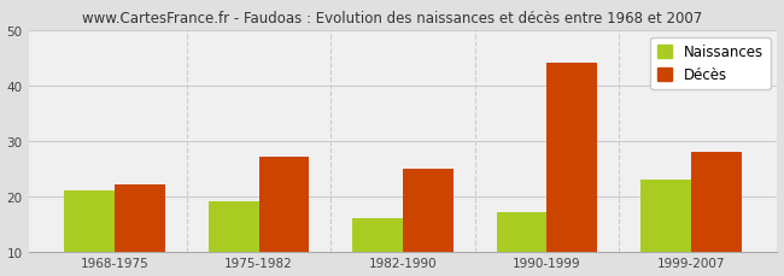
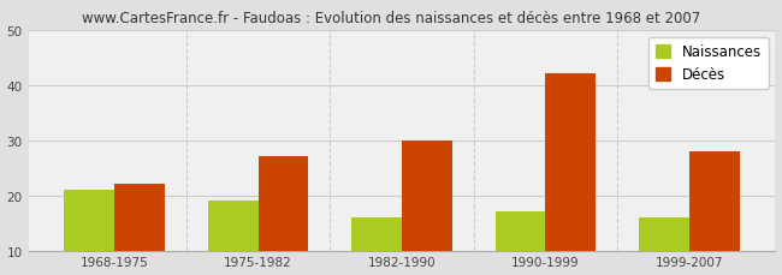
Décès/1982-1990: 25 -> 30
Décès/1990-1999: 44 -> 42
Naissances/1999-2007: 23 -> 16
